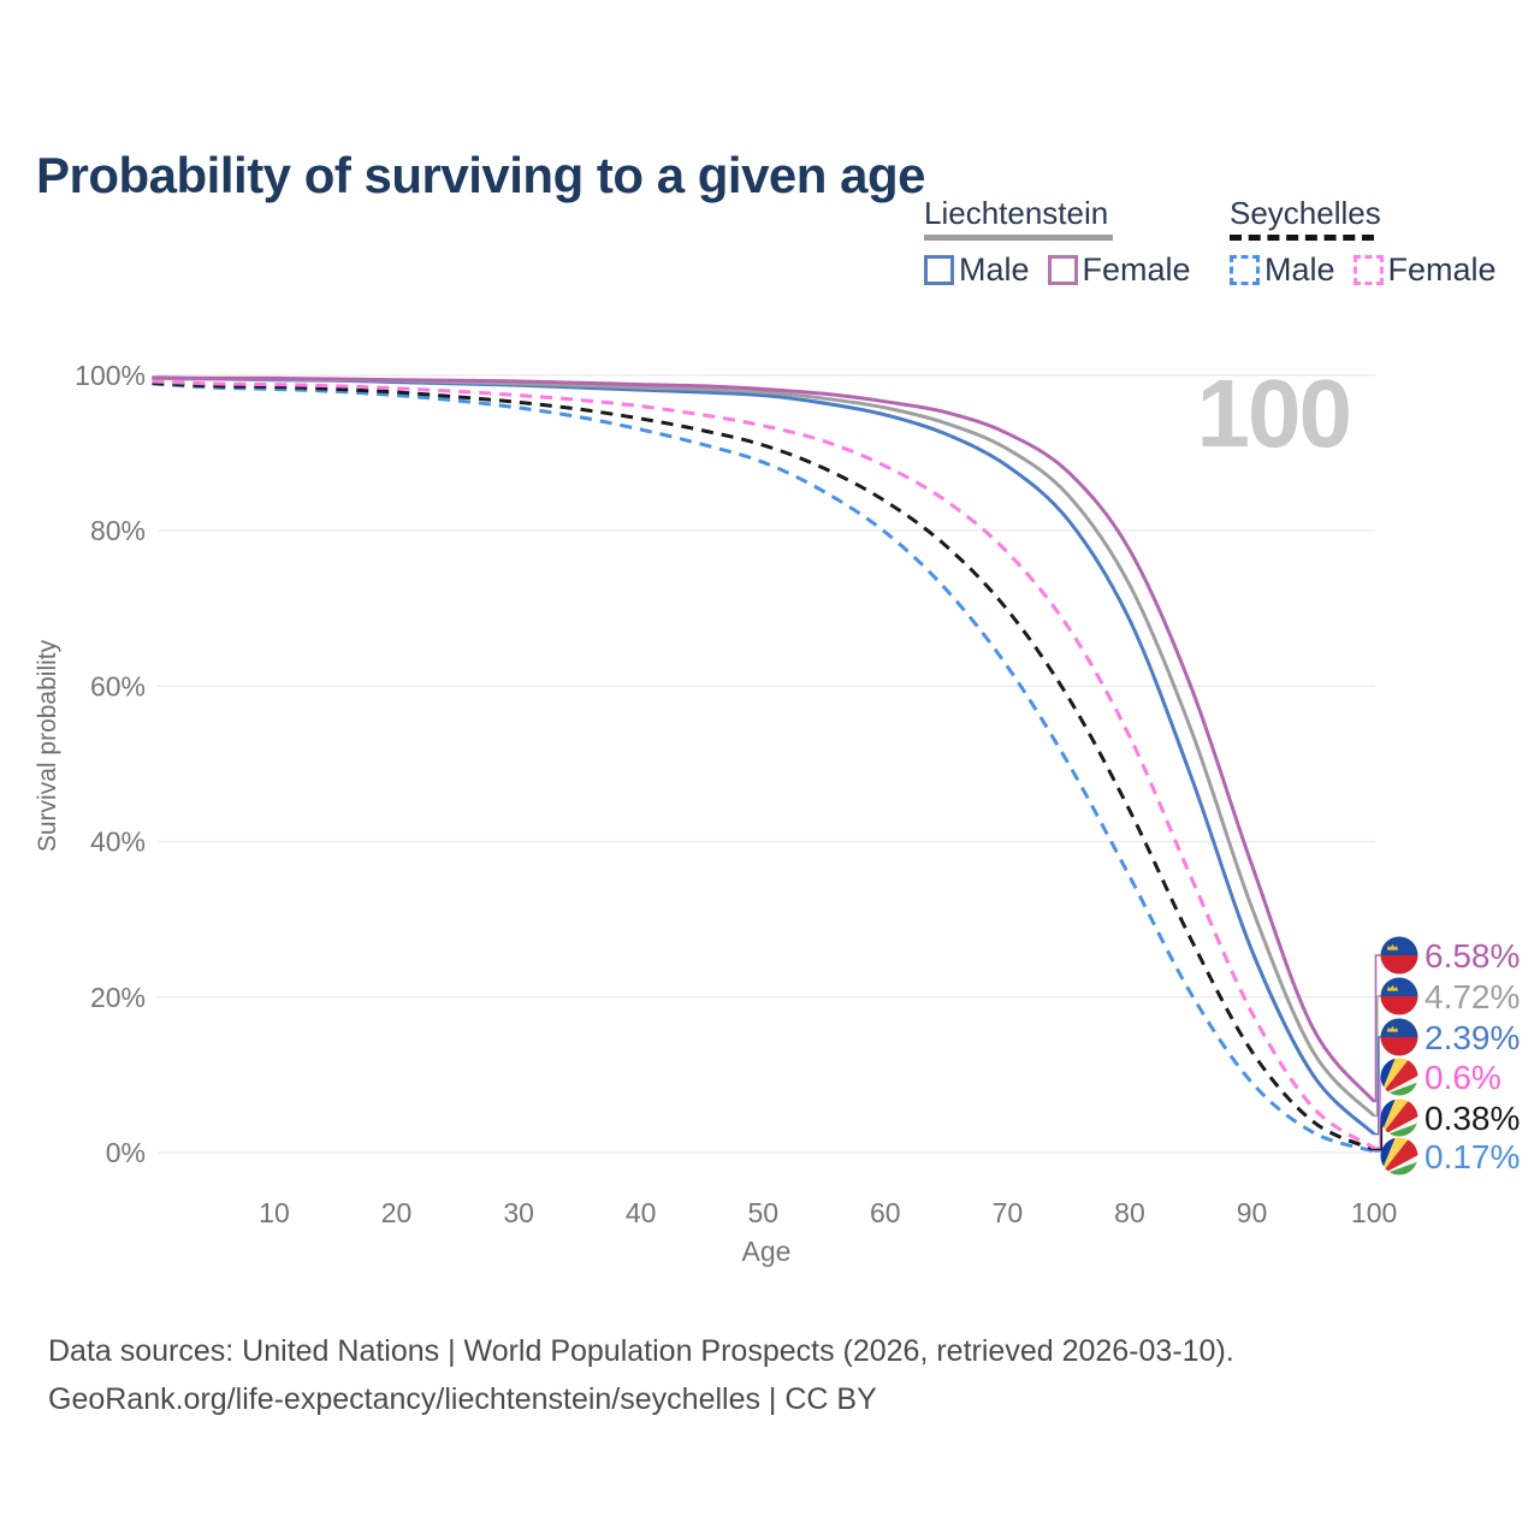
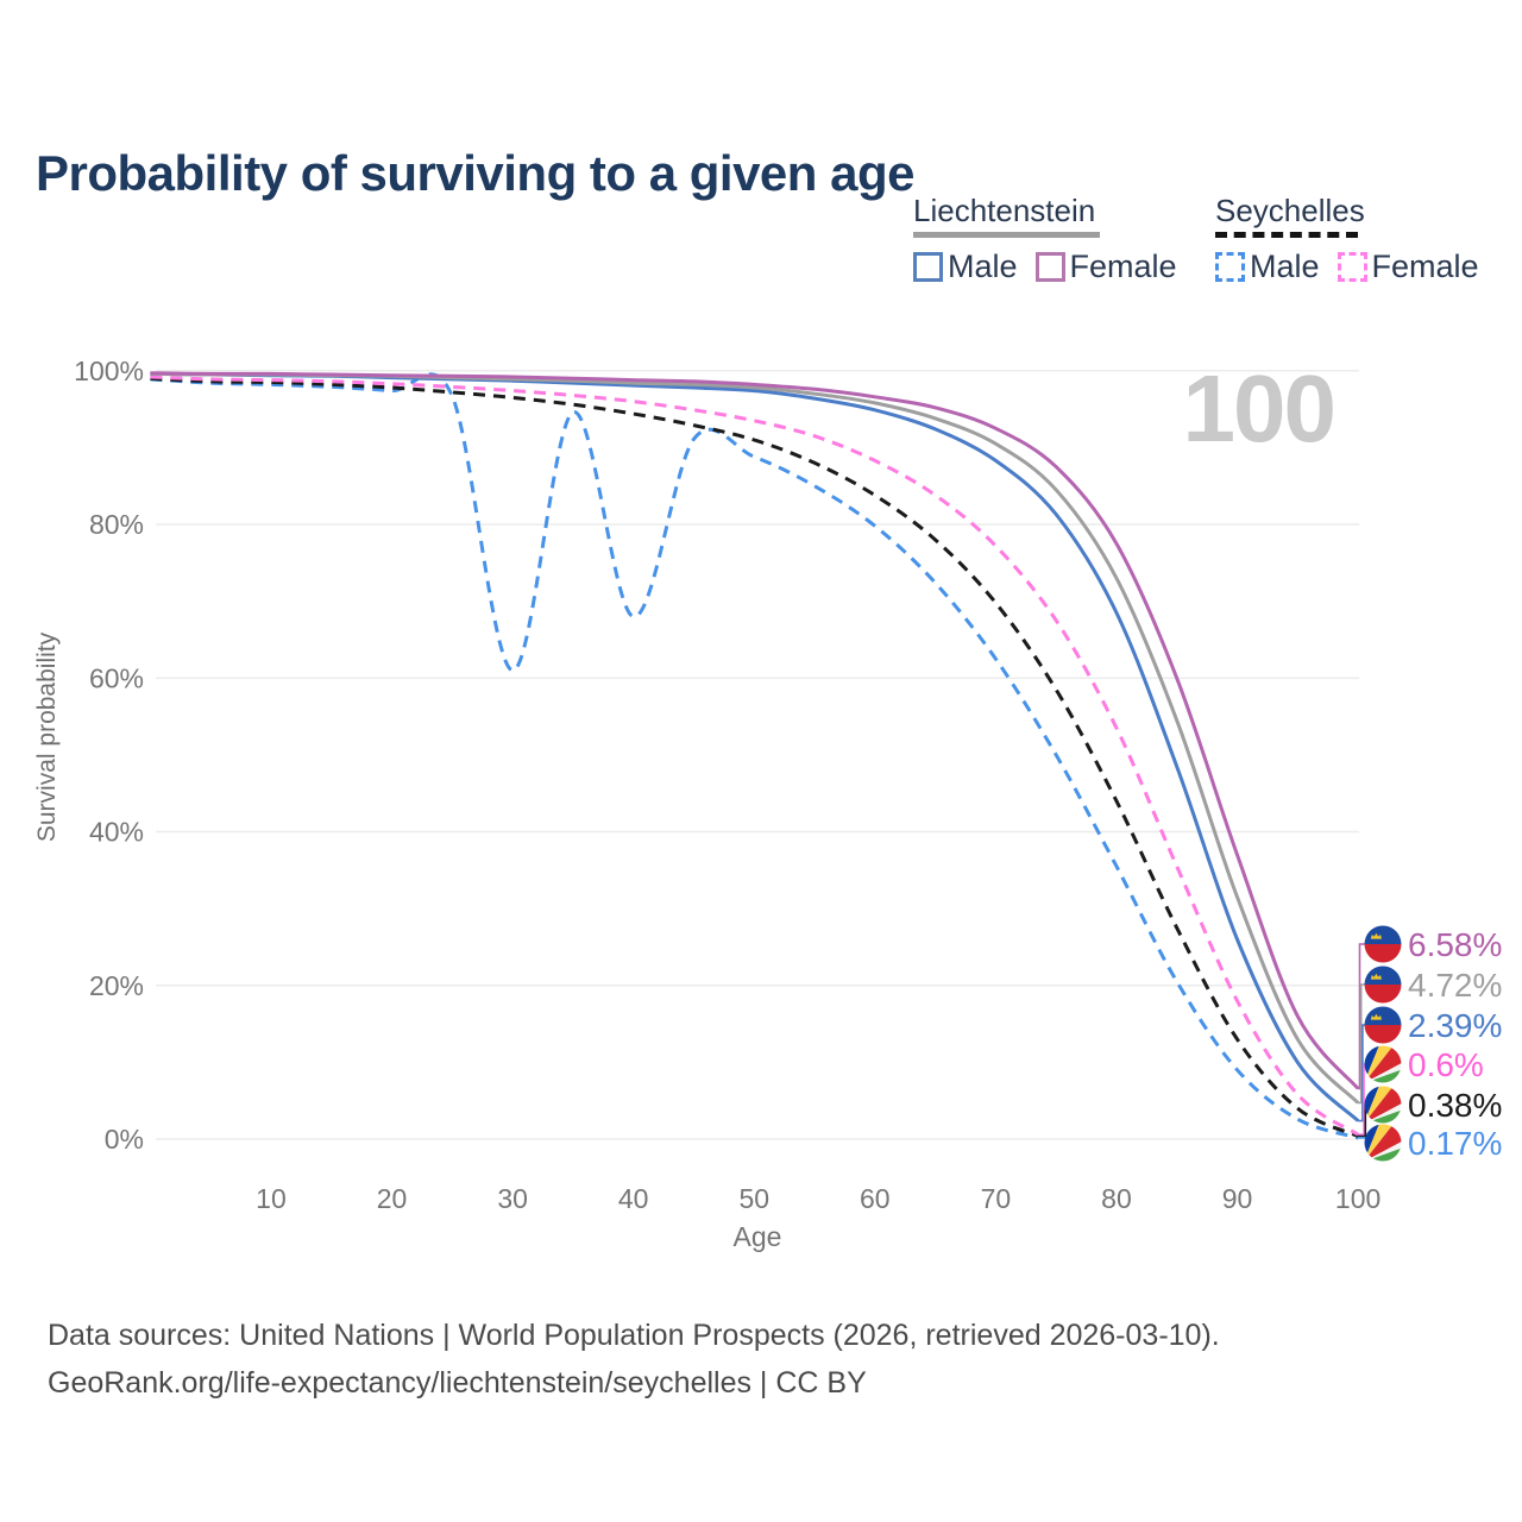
Seychelles Male/30: 96% -> 61%
Seychelles Male/40: 93% -> 68%
